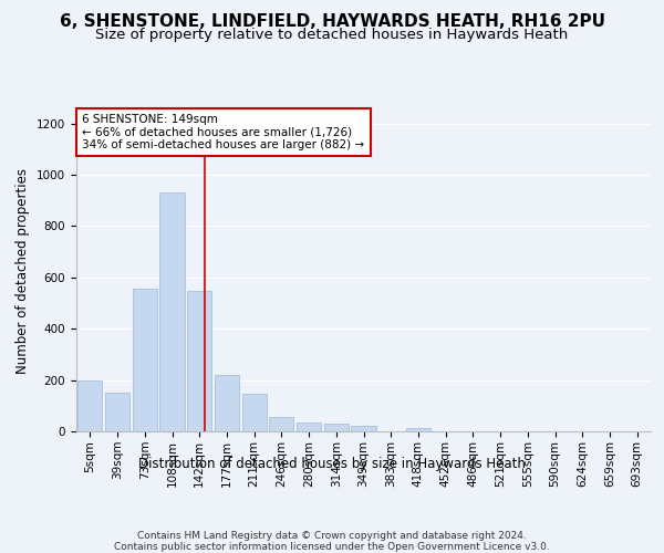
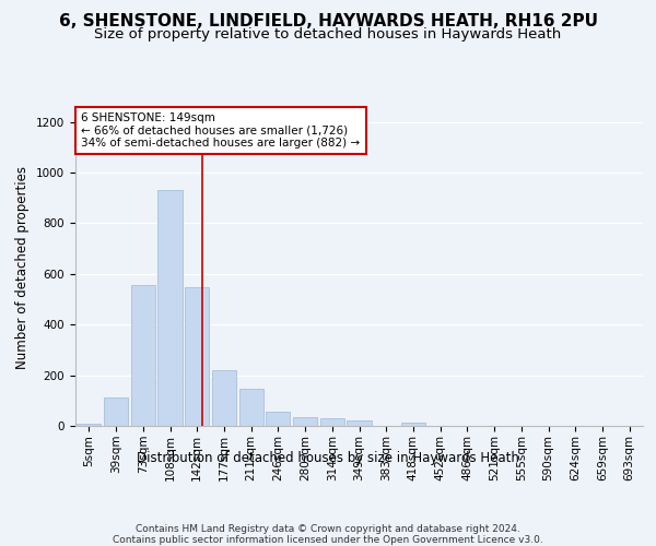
5sqm: 200 -> 8
39sqm: 150 -> 110
